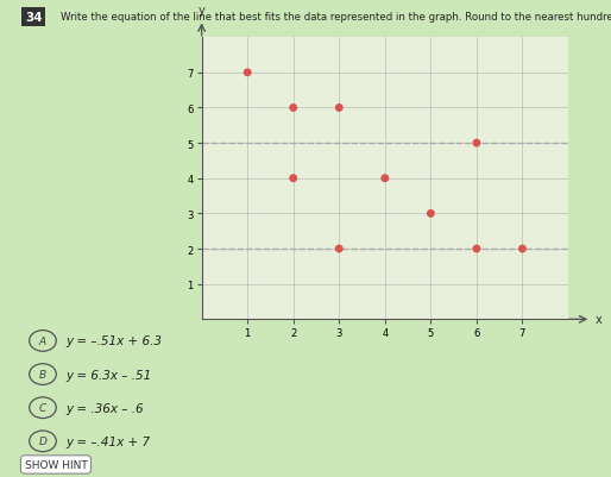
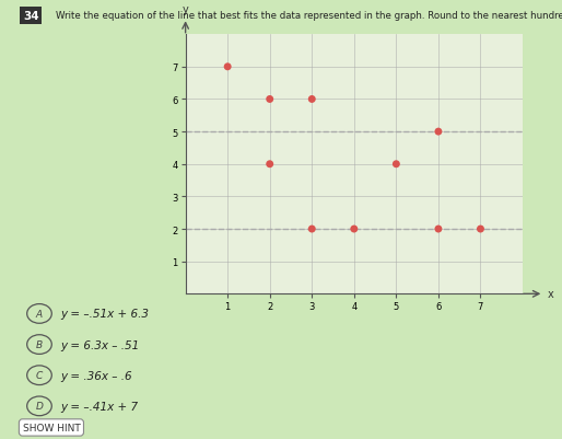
4: 4 -> 2
5: 3 -> 4
